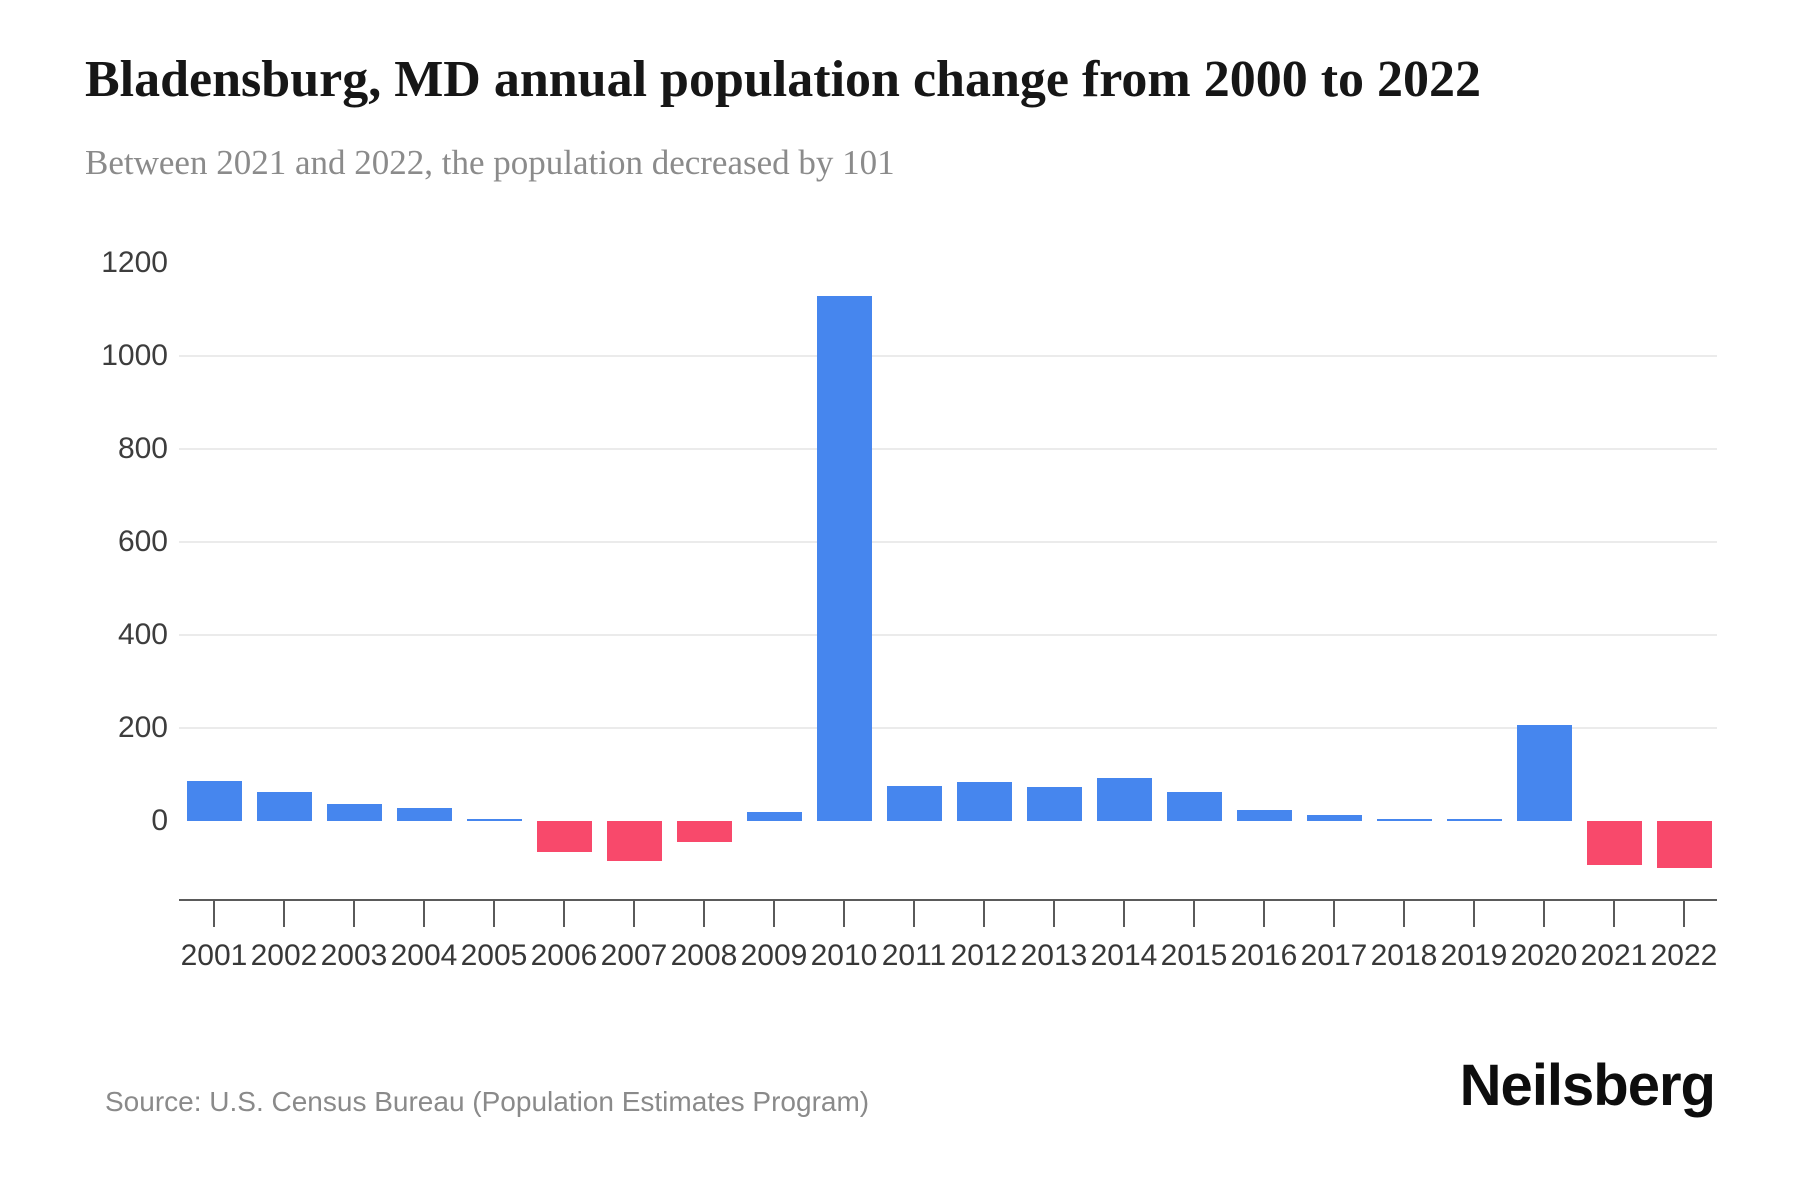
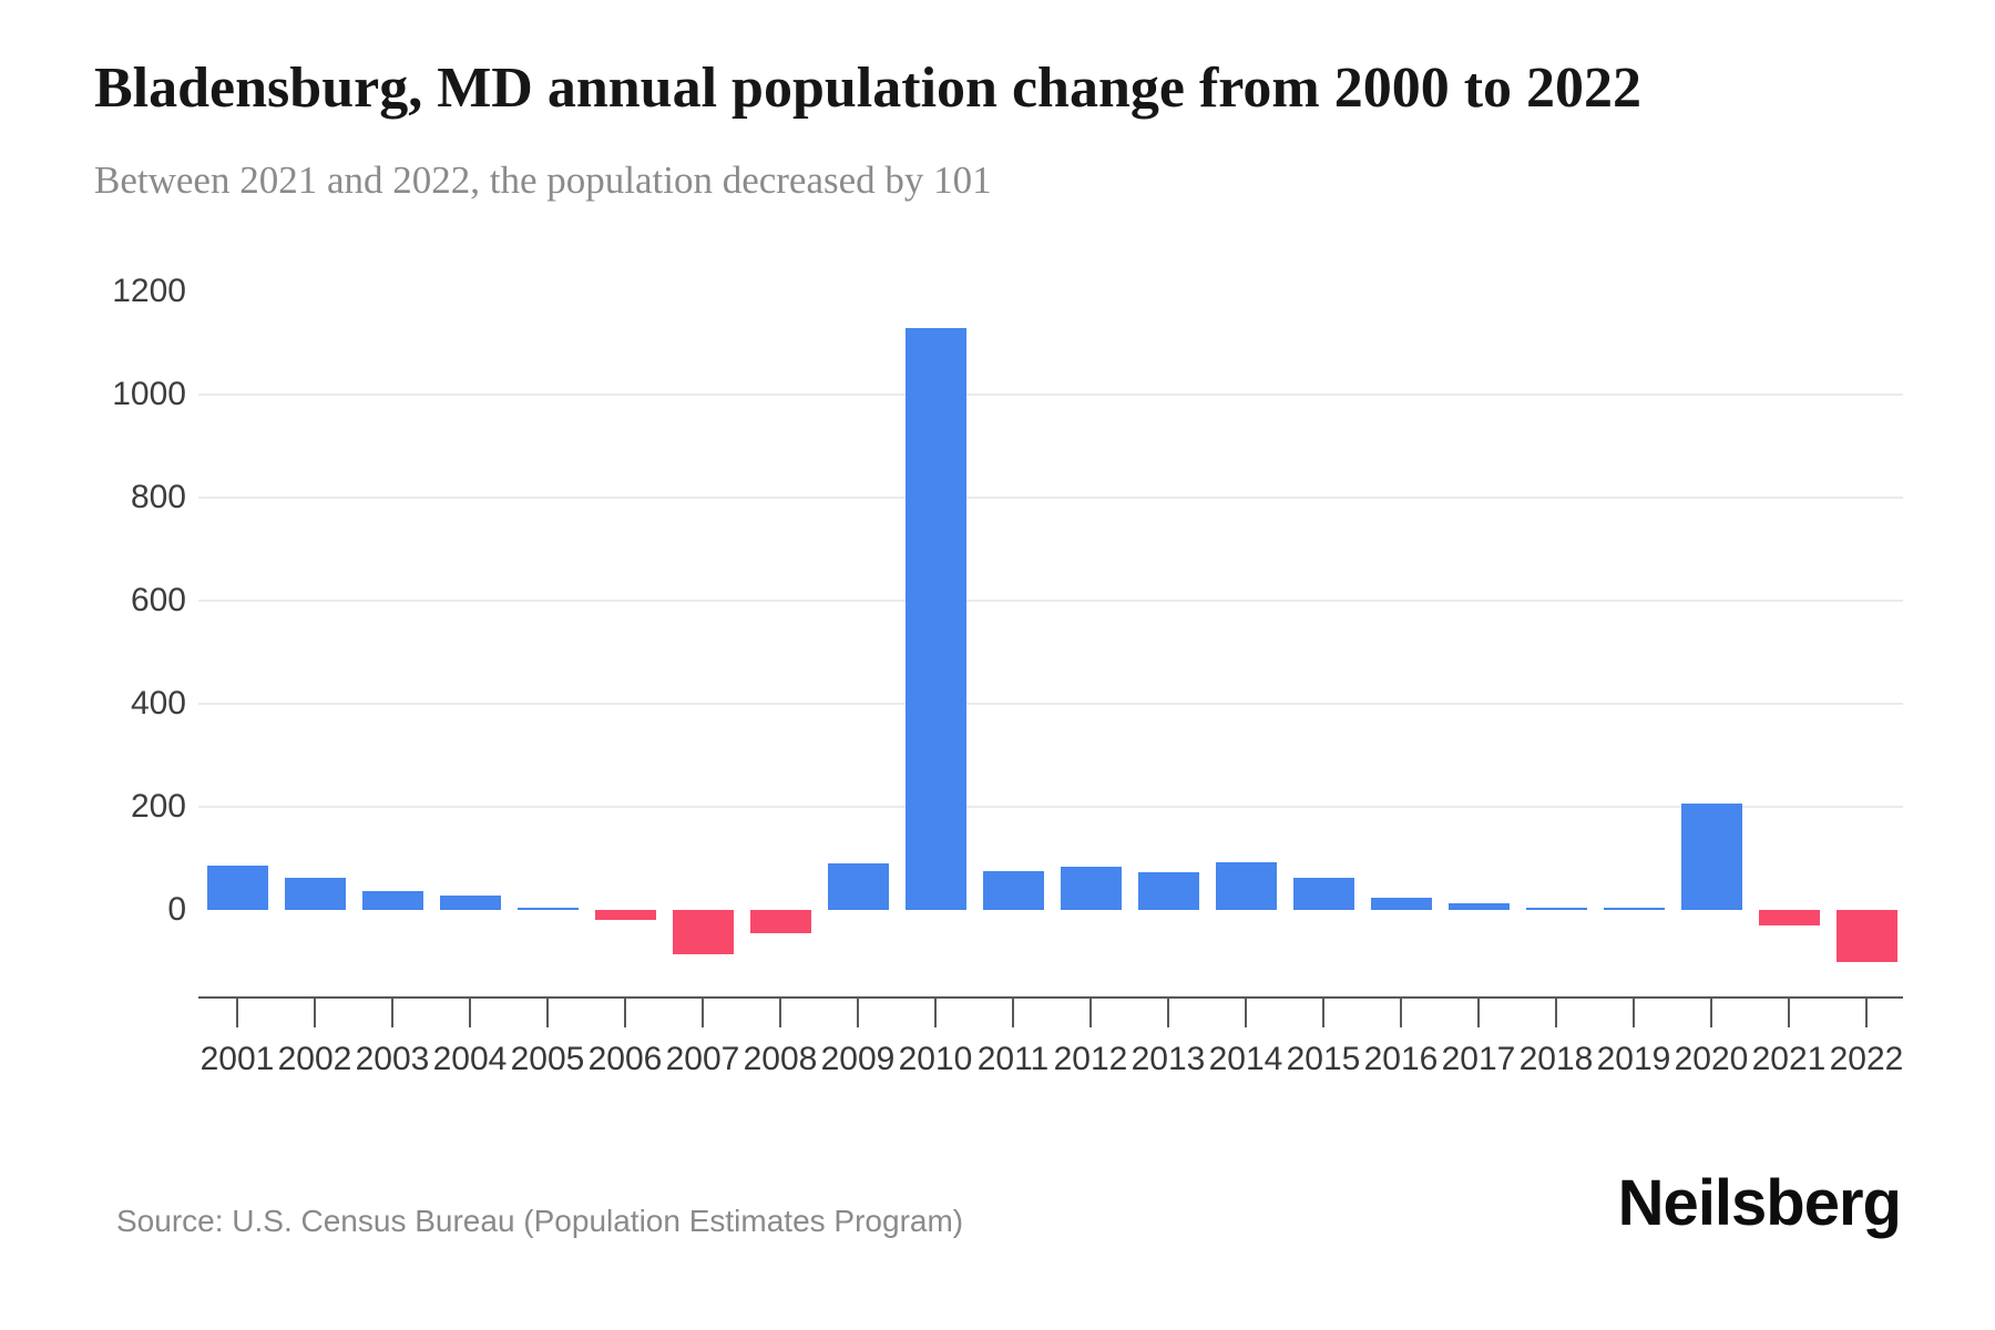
2006: -70 -> -20
2009: 20 -> 90
2021: -100 -> -30
